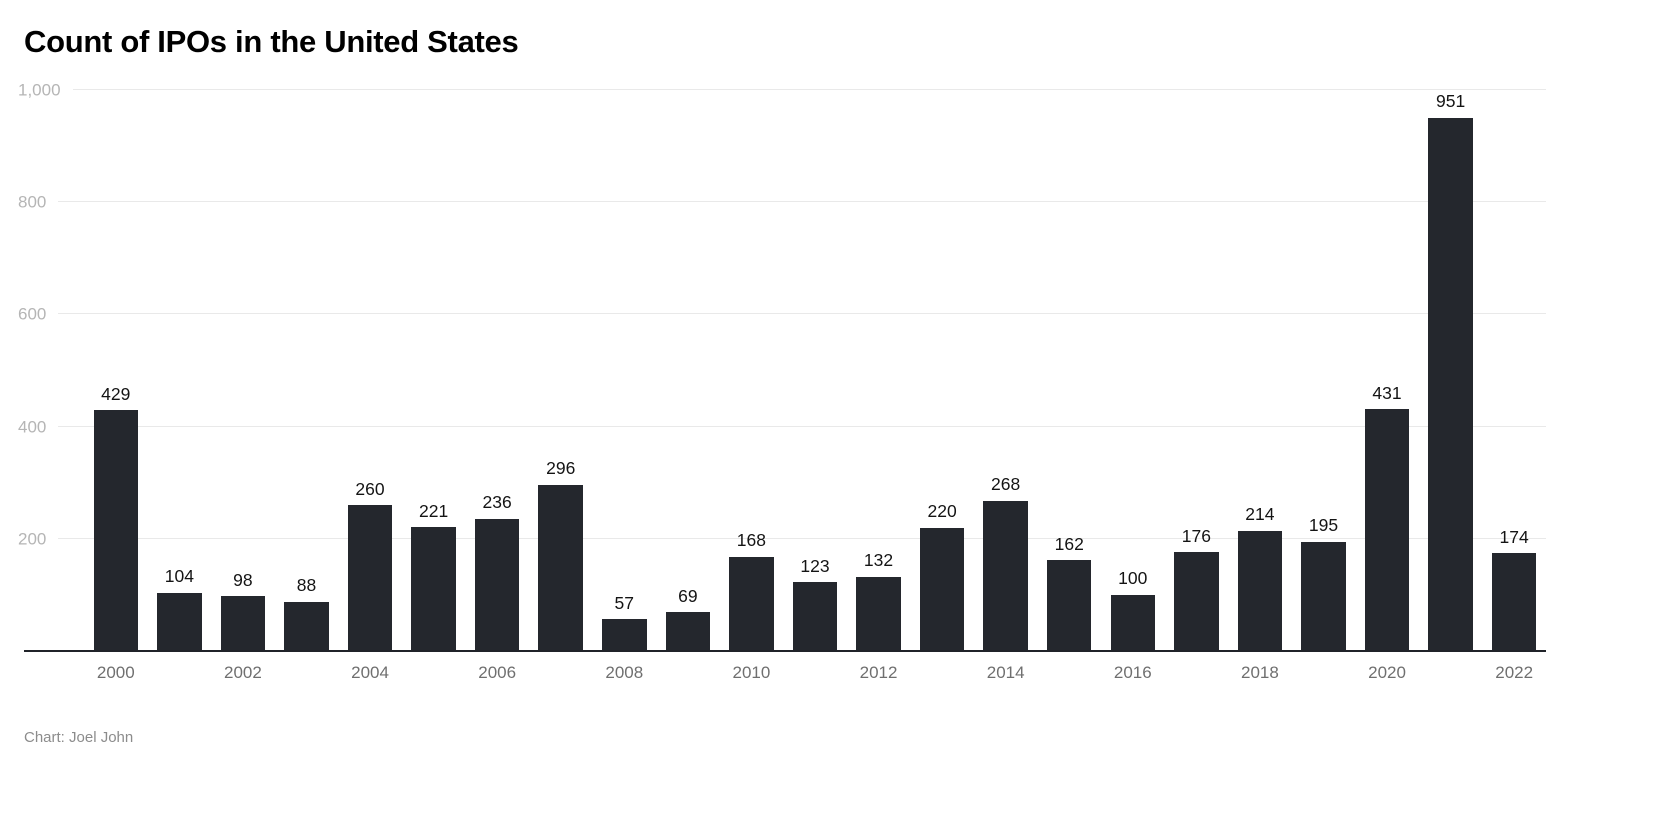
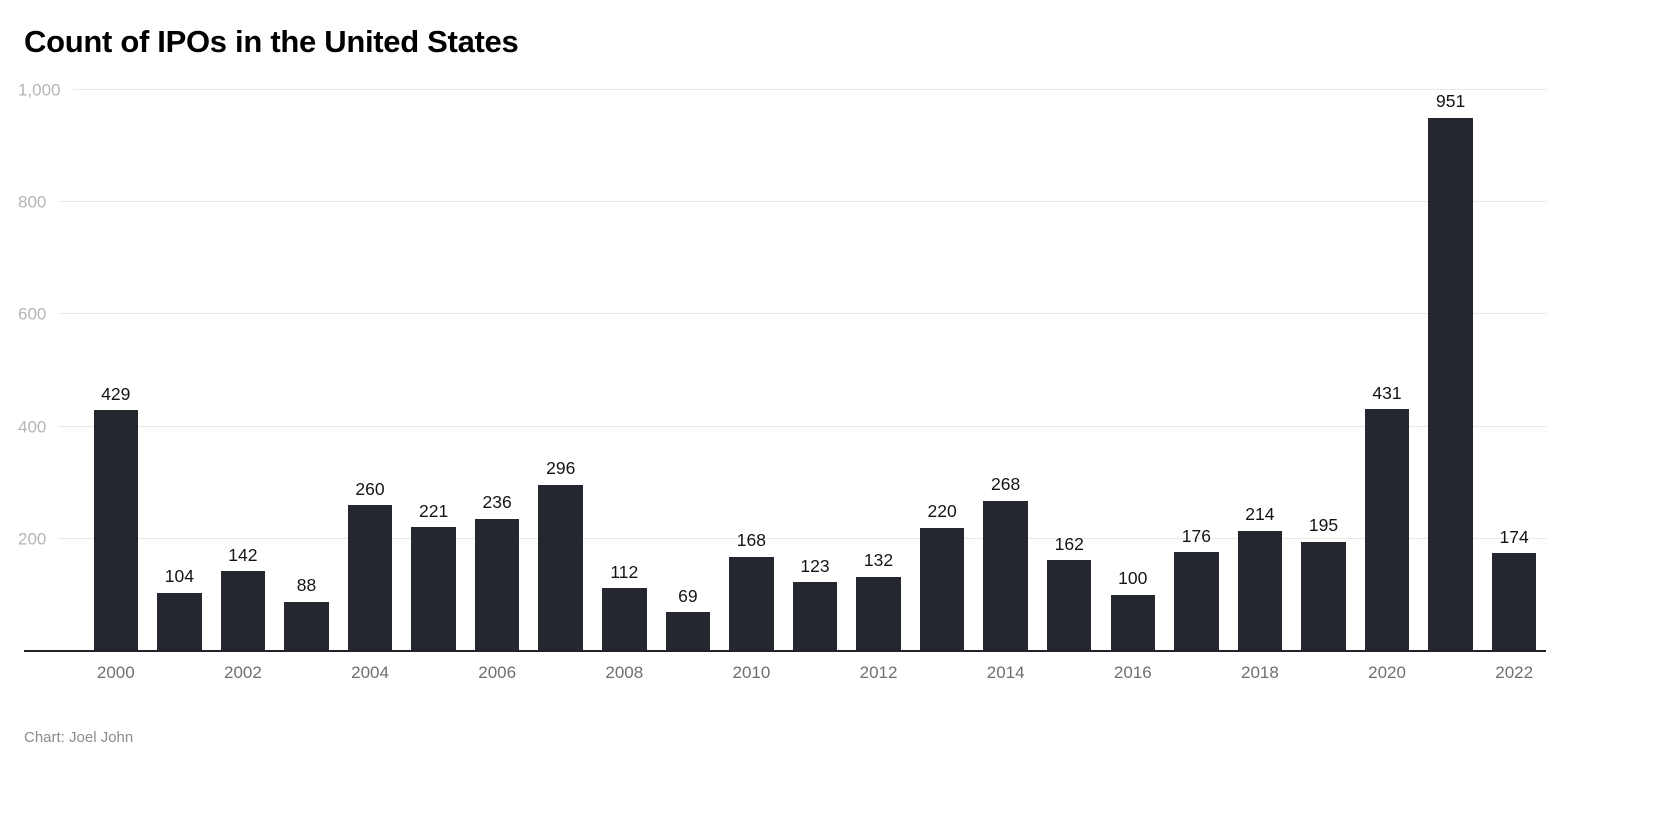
2002: 98 -> 142
2008: 57 -> 112
